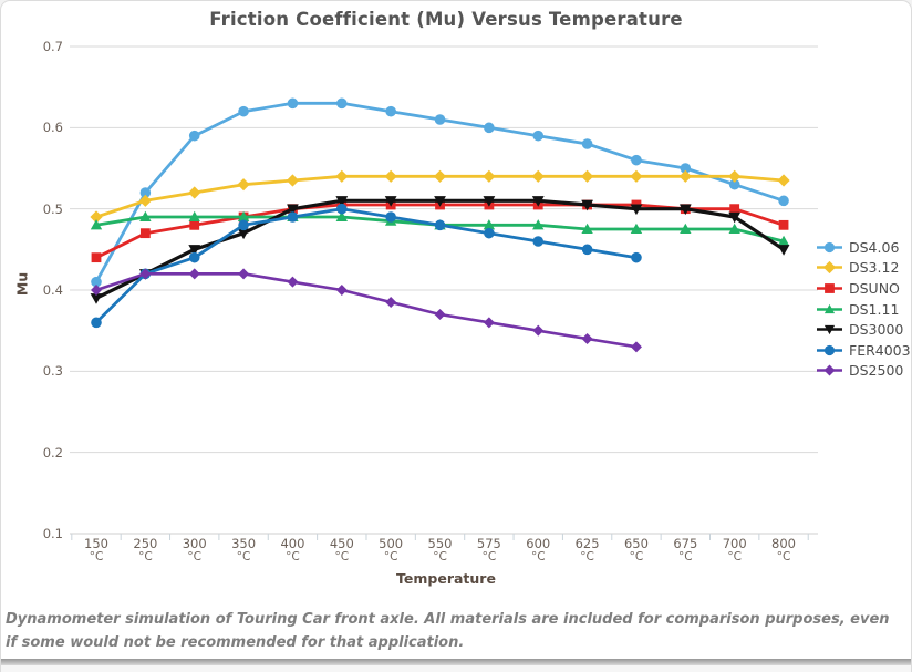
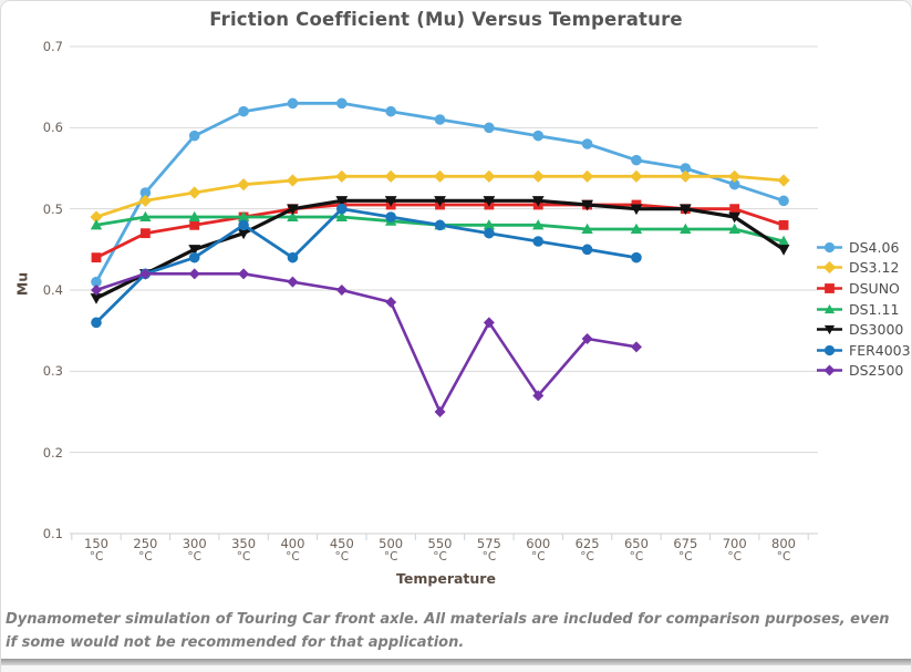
FER4003/400: 0.49 -> 0.44
DS2500/550: 0.37 -> 0.25
DS2500/600: 0.35 -> 0.27
